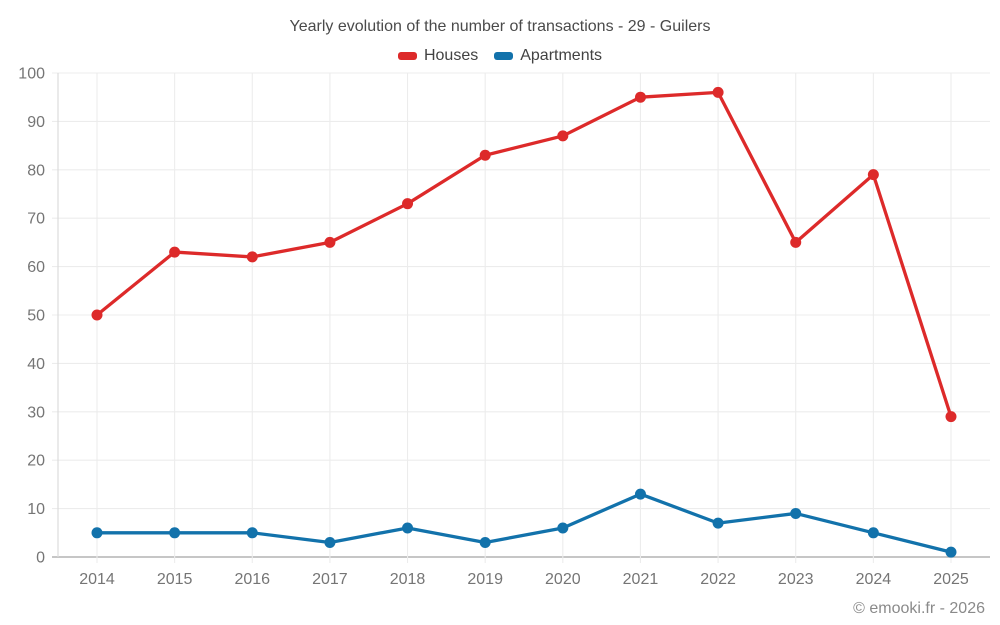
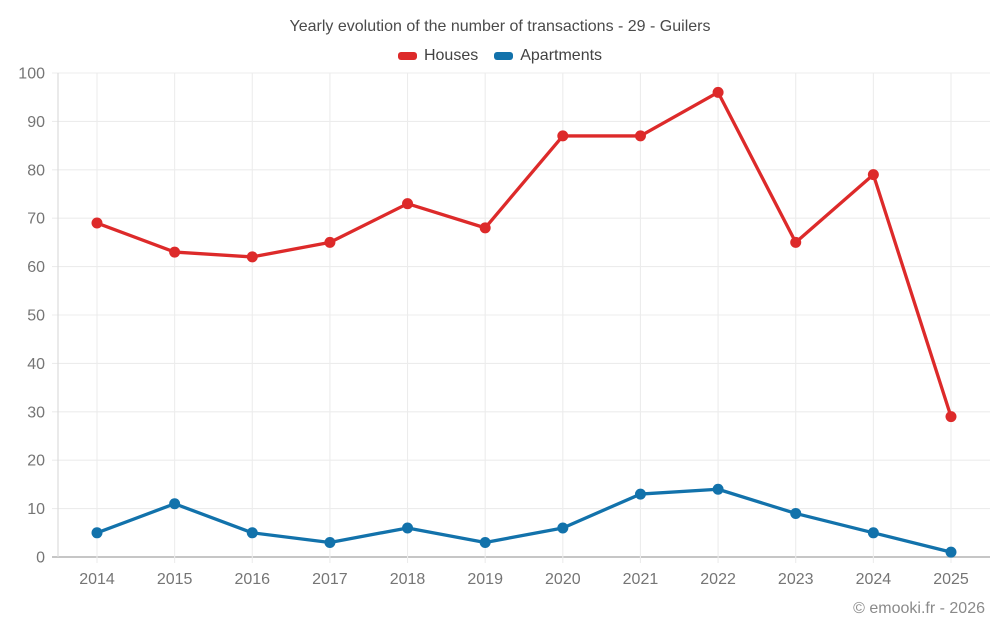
Houses/2014: 50 -> 69
Apartments/2015: 5 -> 11
Houses/2019: 83 -> 68
Houses/2021: 95 -> 87
Apartments/2022: 7 -> 14
